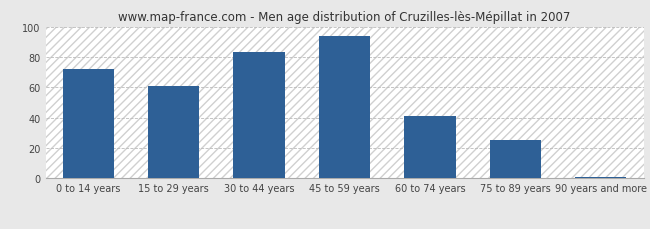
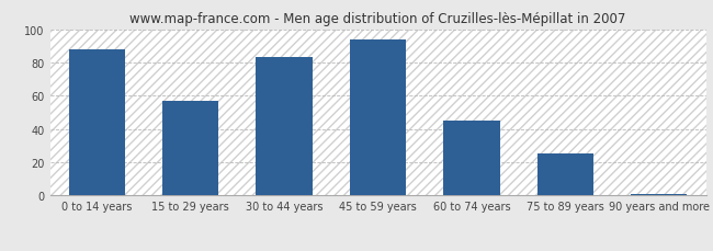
0 to 14 years: 72 -> 88
15 to 29 years: 61 -> 57
60 to 74 years: 41 -> 45
